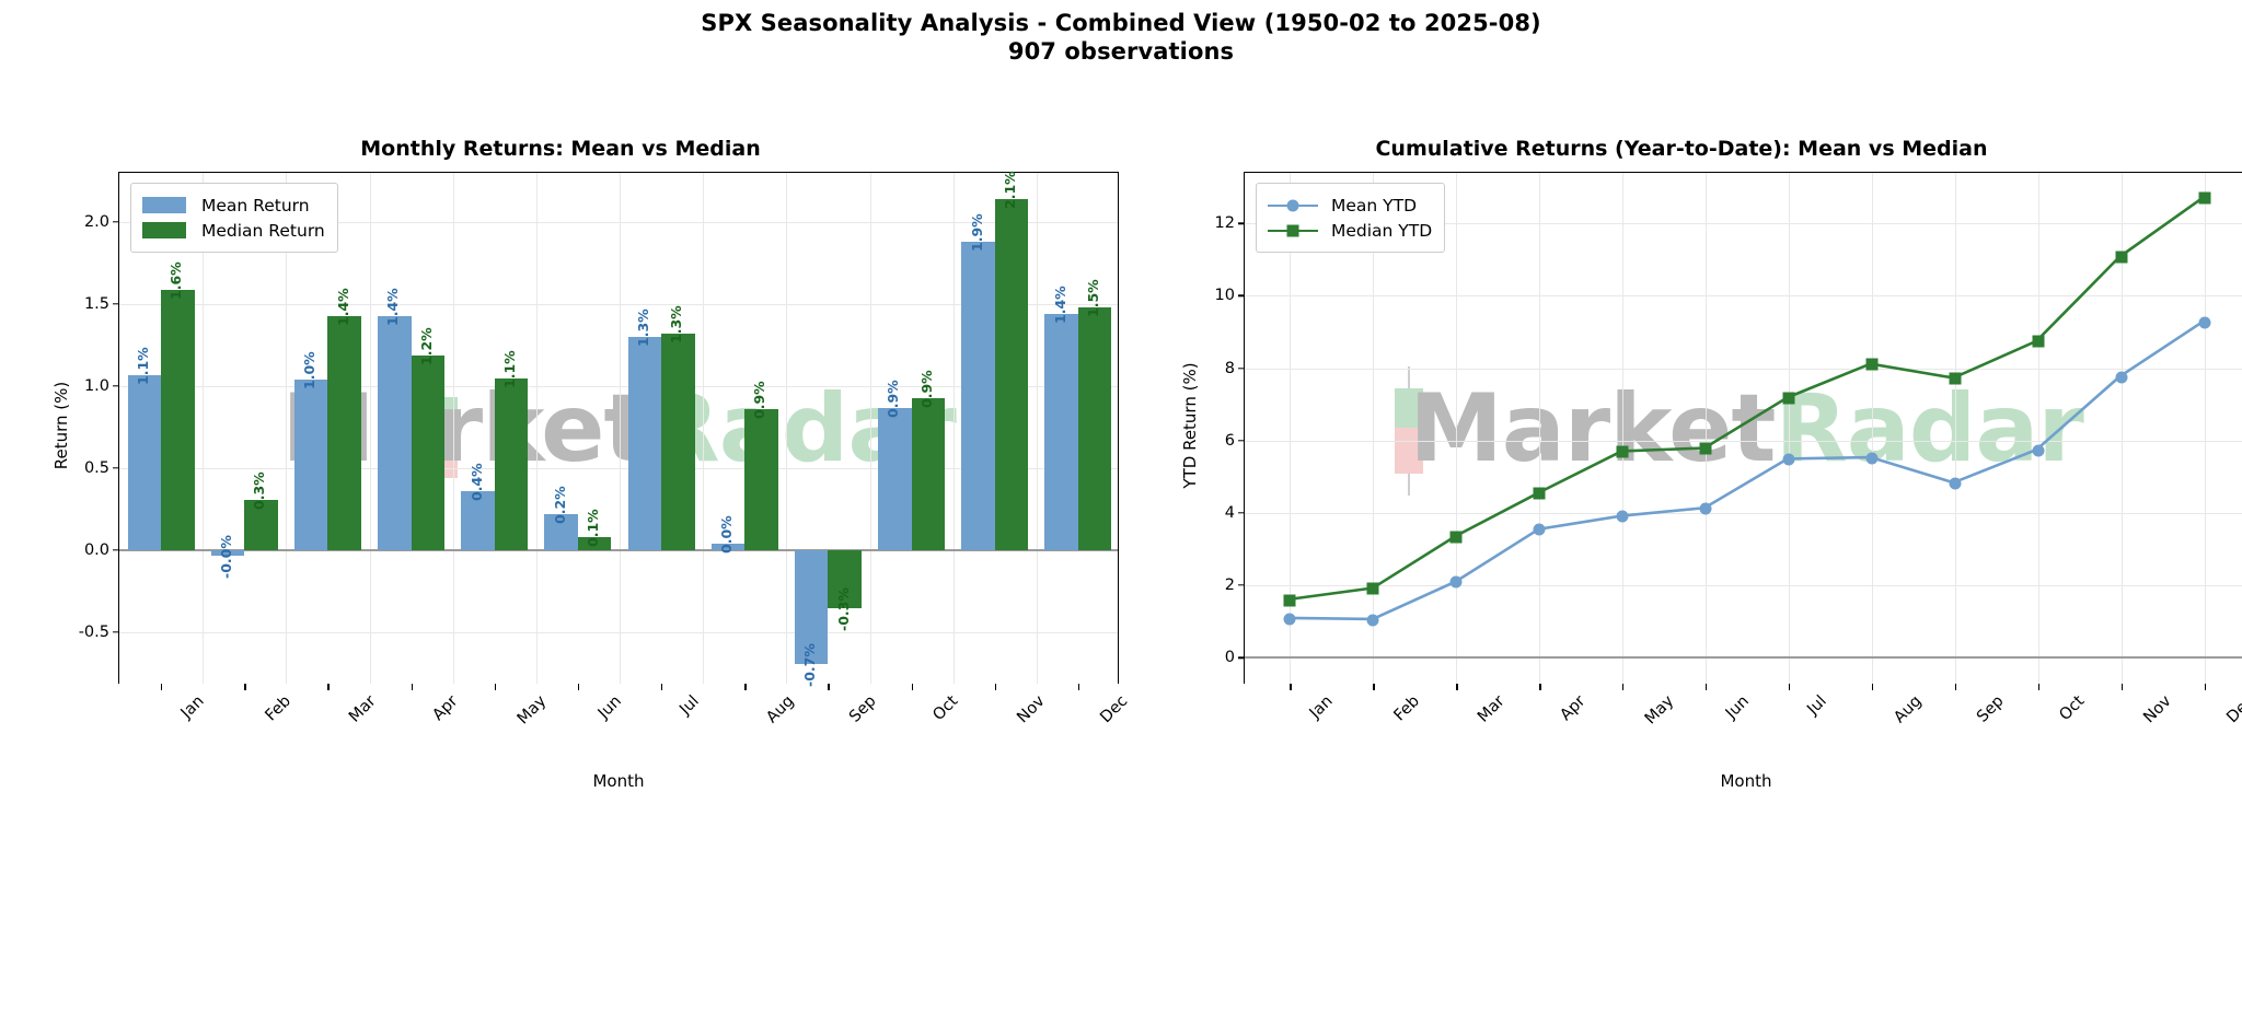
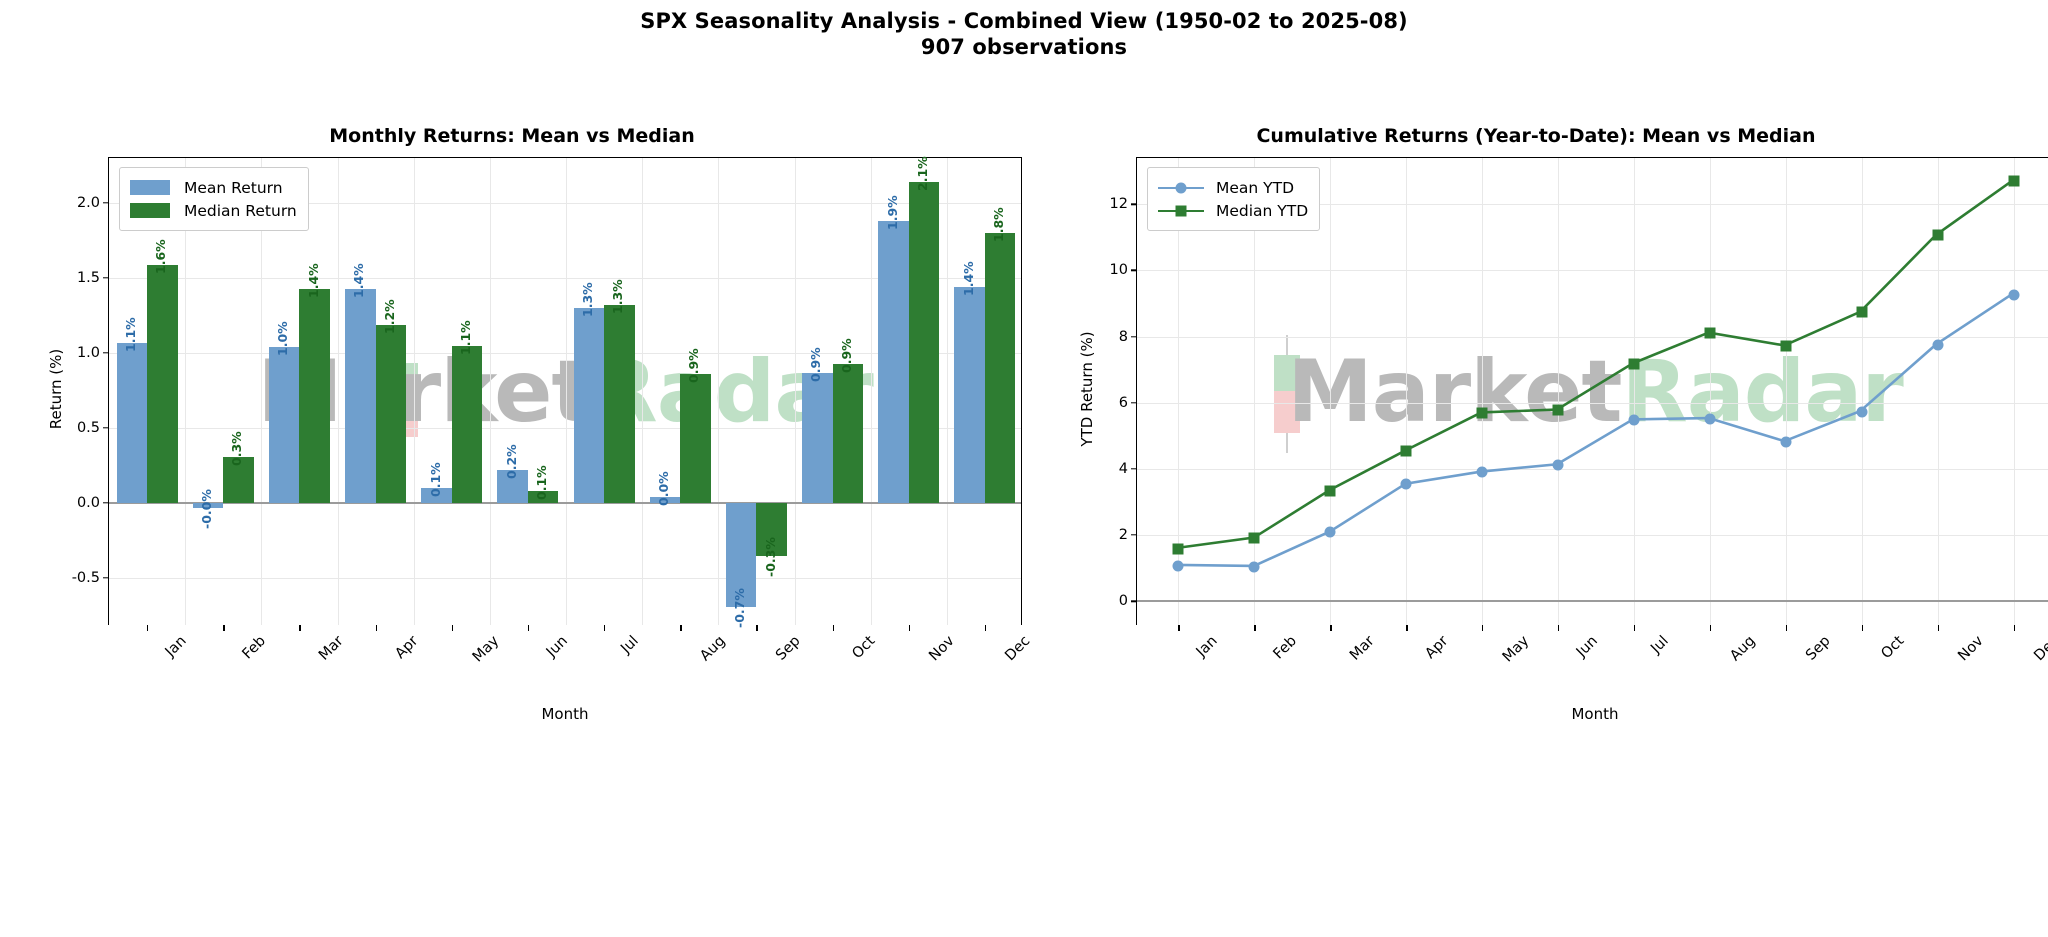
Monthly Returns: Mean vs Median/Mean Return/May: 0.4% -> 0.1%
Monthly Returns: Mean vs Median/Median Return/Dec: 1.5% -> 1.8%
